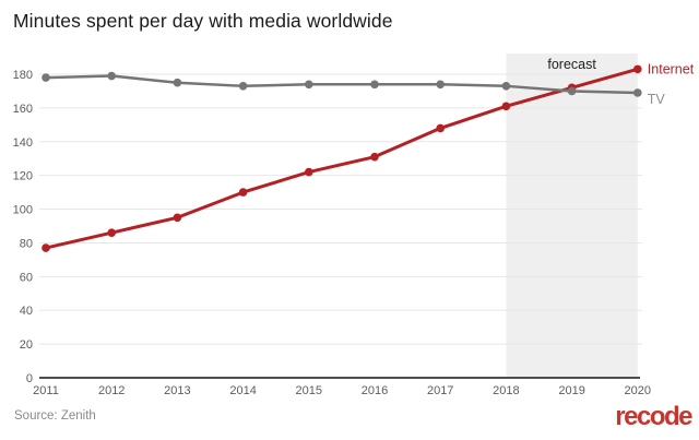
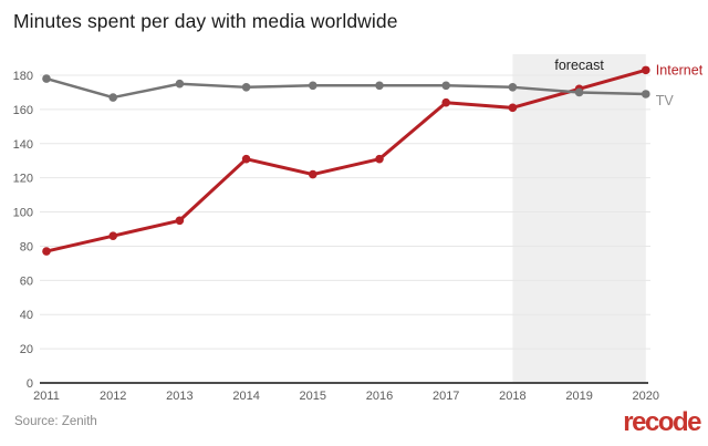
TV/2012: 179 -> 167
Internet/2014: 110 -> 131
Internet/2017: 148 -> 164
